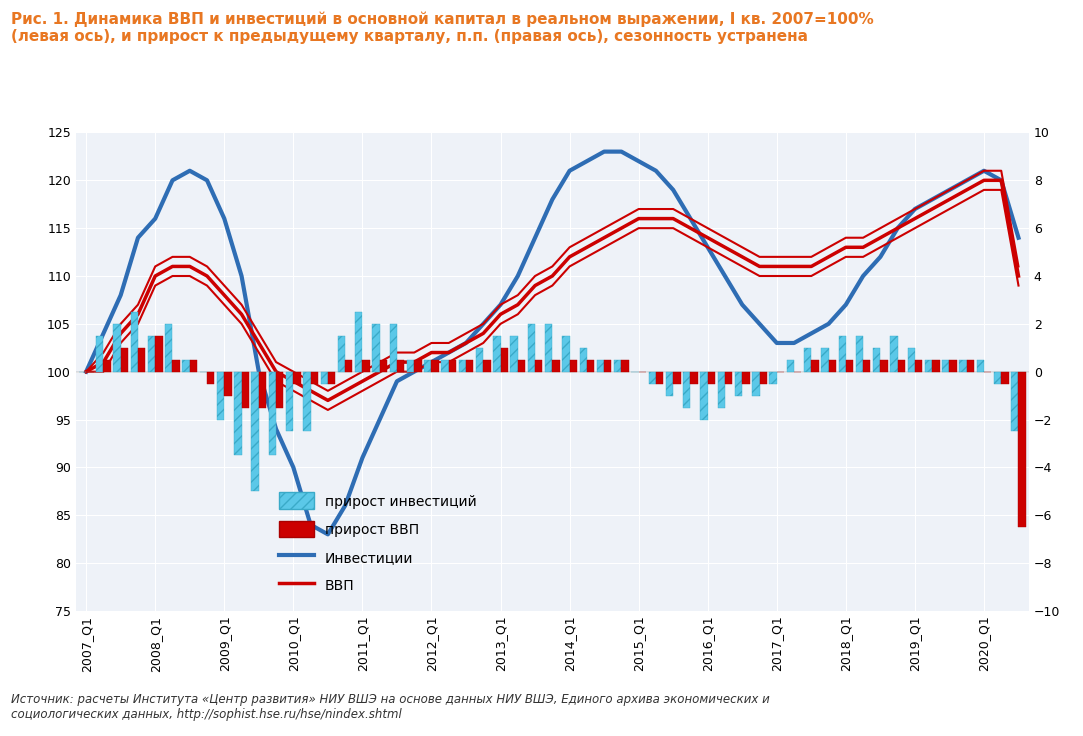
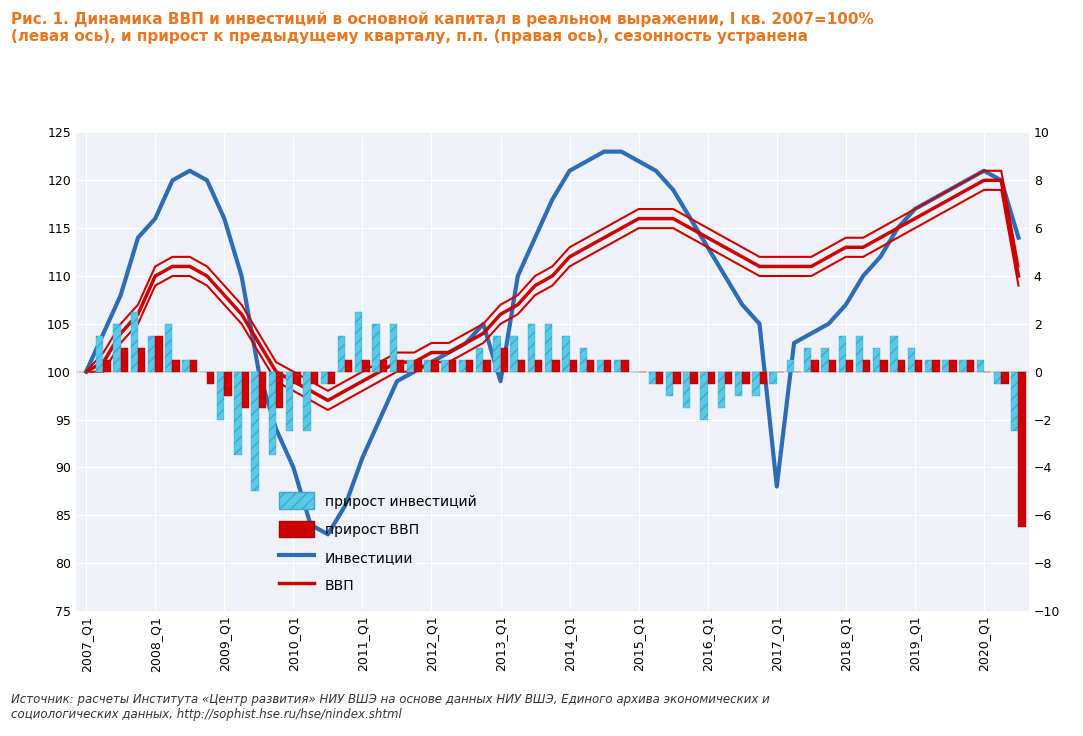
Инвестиции/2013_Q1: 107 -> 99
Инвестиции/2017_Q1: 103 -> 88
